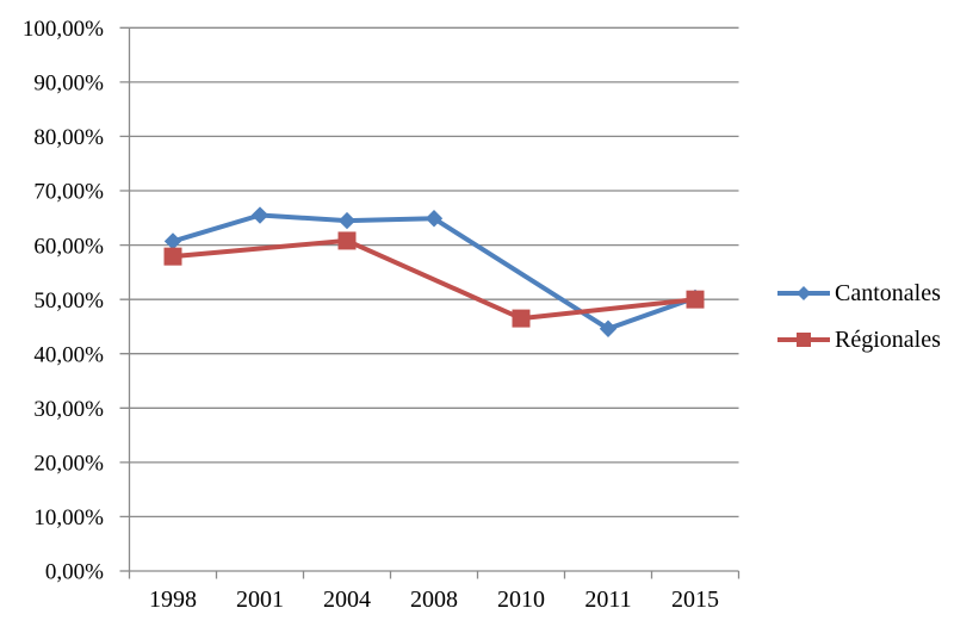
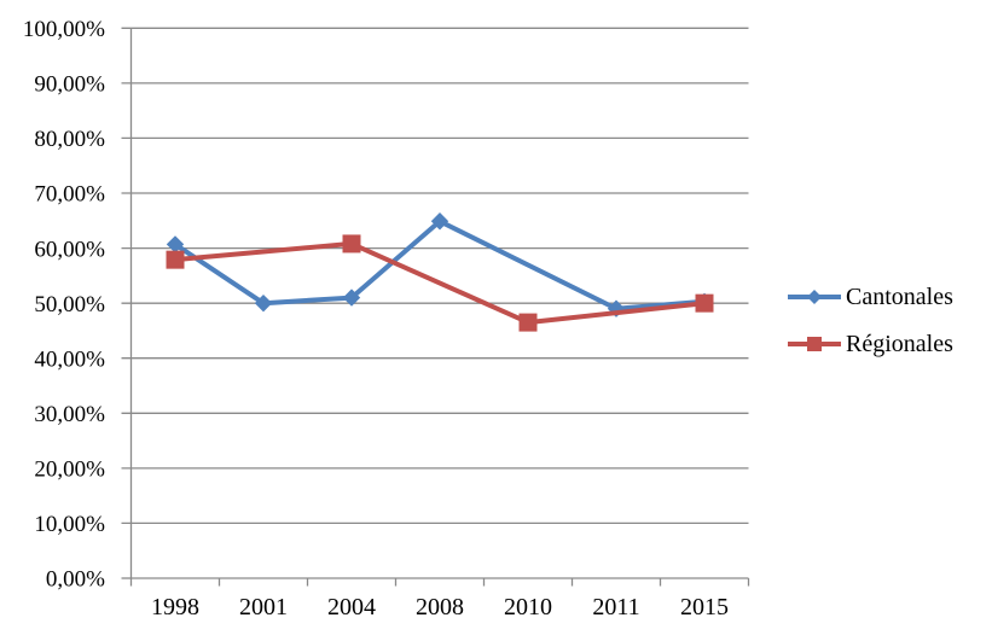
Cantonales/2001: 66% -> 50%
Cantonales/2004: 64% -> 51%
Cantonales/2011: 45% -> 49%
